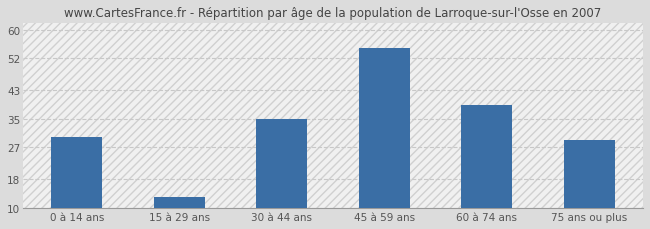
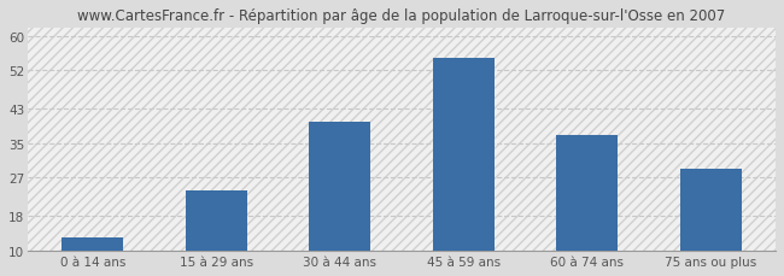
0 à 14 ans: 30 -> 13
15 à 29 ans: 13 -> 24
30 à 44 ans: 35 -> 40
60 à 74 ans: 39 -> 37
